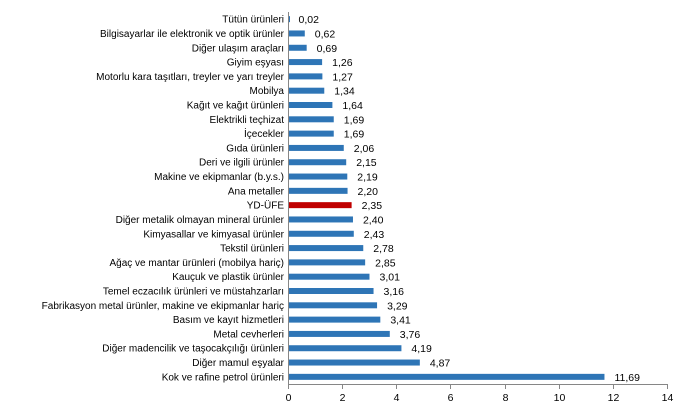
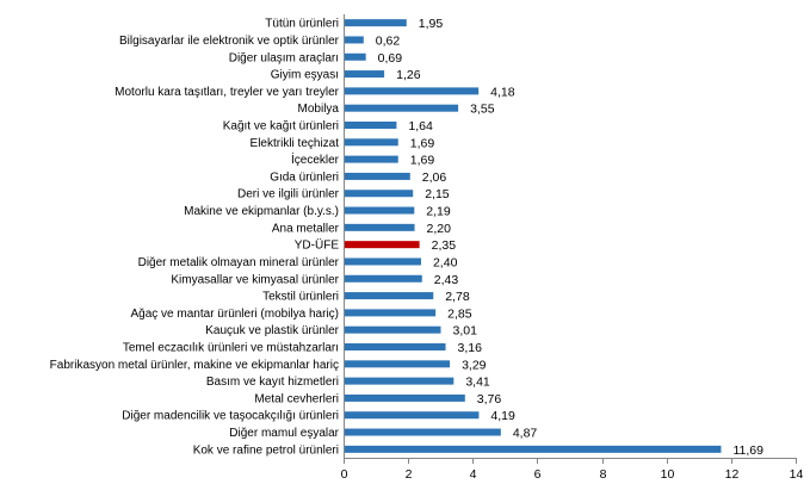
Tütün ürünleri: 0,02 -> 1,95
Motorlu kara taşıtları, treyler ve yarı treyler: 1,27 -> 4,18
Mobilya: 1,34 -> 3,55
